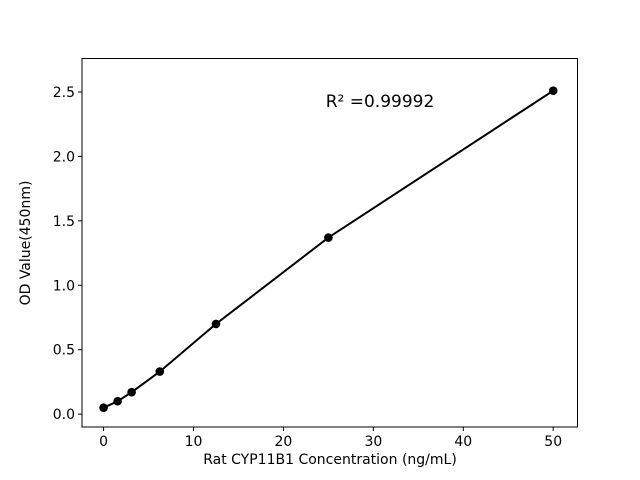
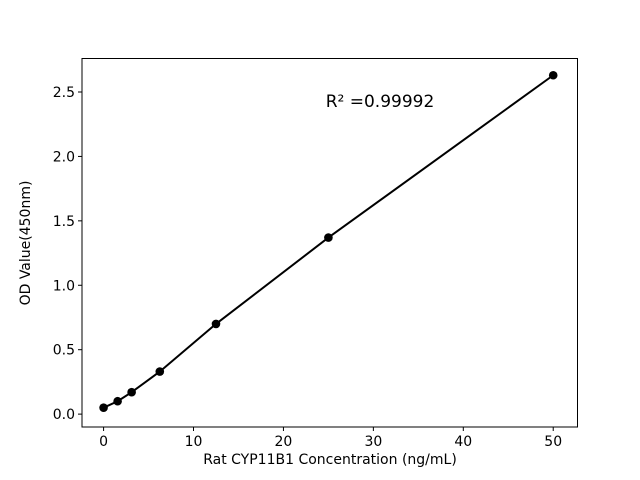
50: 2.51 -> 2.63
